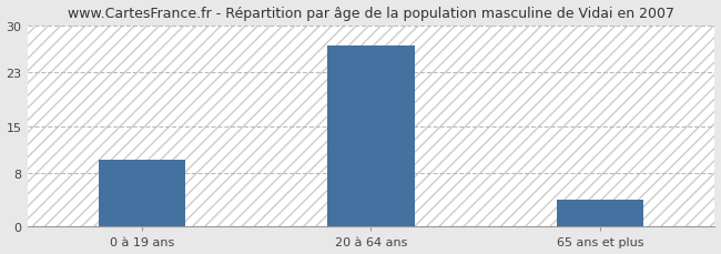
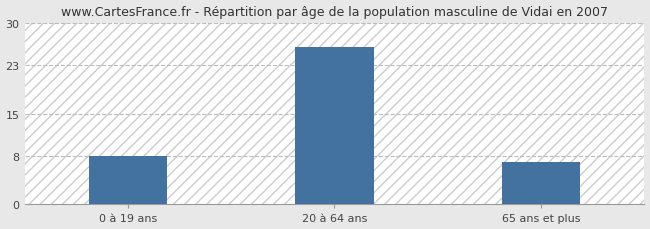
0 à 19 ans: 10 -> 8
20 à 64 ans: 27 -> 26
65 ans et plus: 4 -> 7
